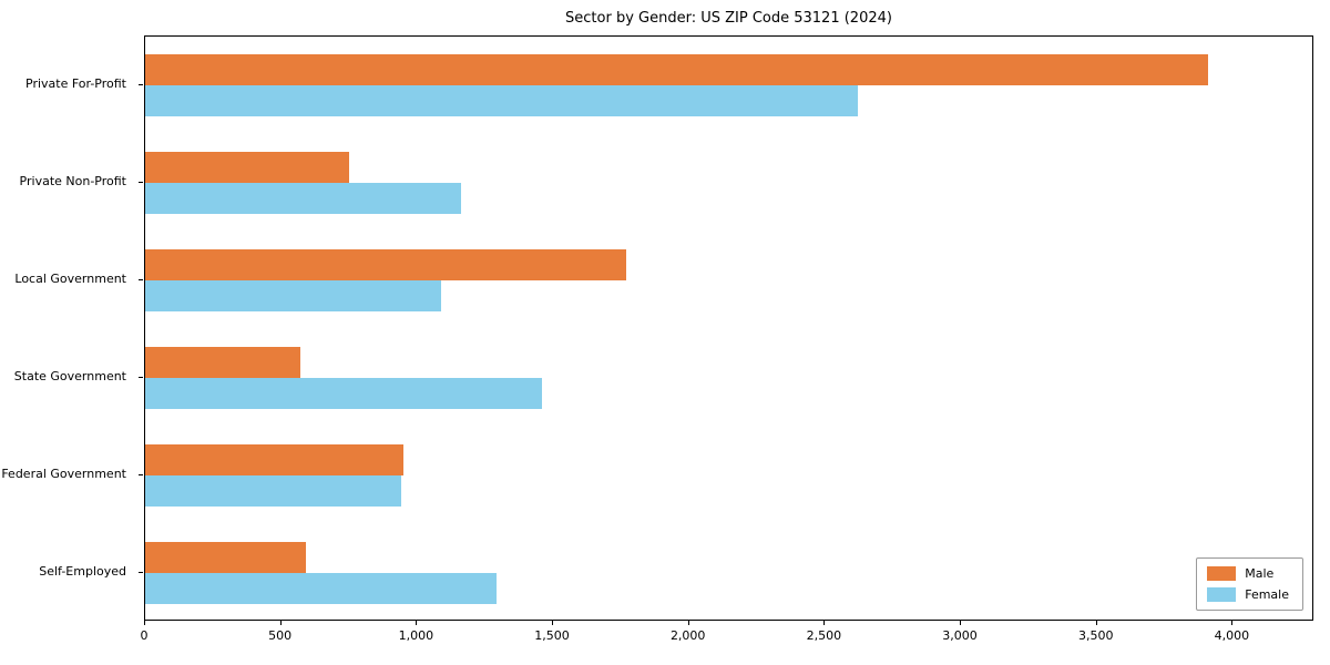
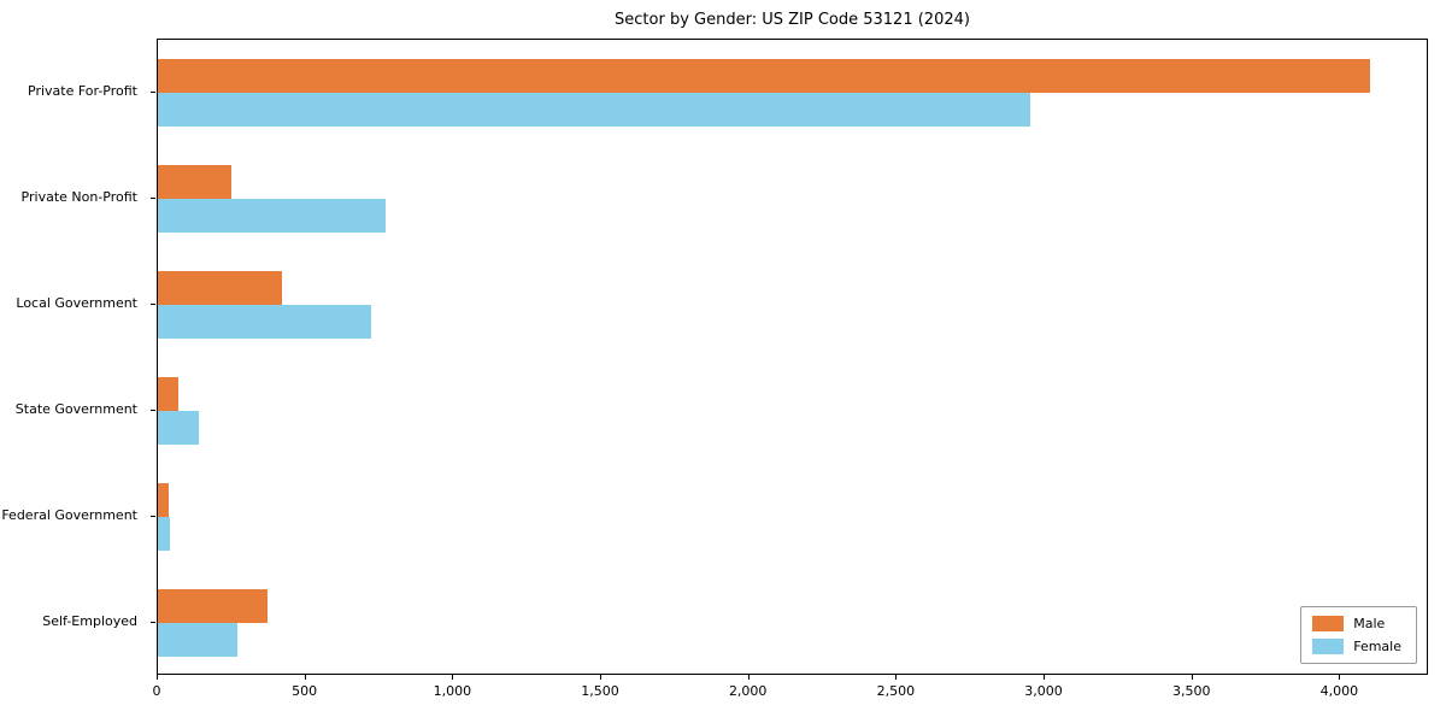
Male/Private For-Profit: 3910 -> 4100
Female/Private For-Profit: 2620 -> 2950
Male/Private Non-Profit: 750 -> 250
Female/Private Non-Profit: 1160 -> 770
Male/Local Government: 1770 -> 420
Female/Local Government: 1090 -> 720
Male/State Government: 570 -> 70
Female/State Government: 1460 -> 140
Male/Federal Government: 950 -> 40
Female/Federal Government: 940 -> 40
Male/Self-Employed: 590 -> 370
Female/Self-Employed: 1290 -> 270
